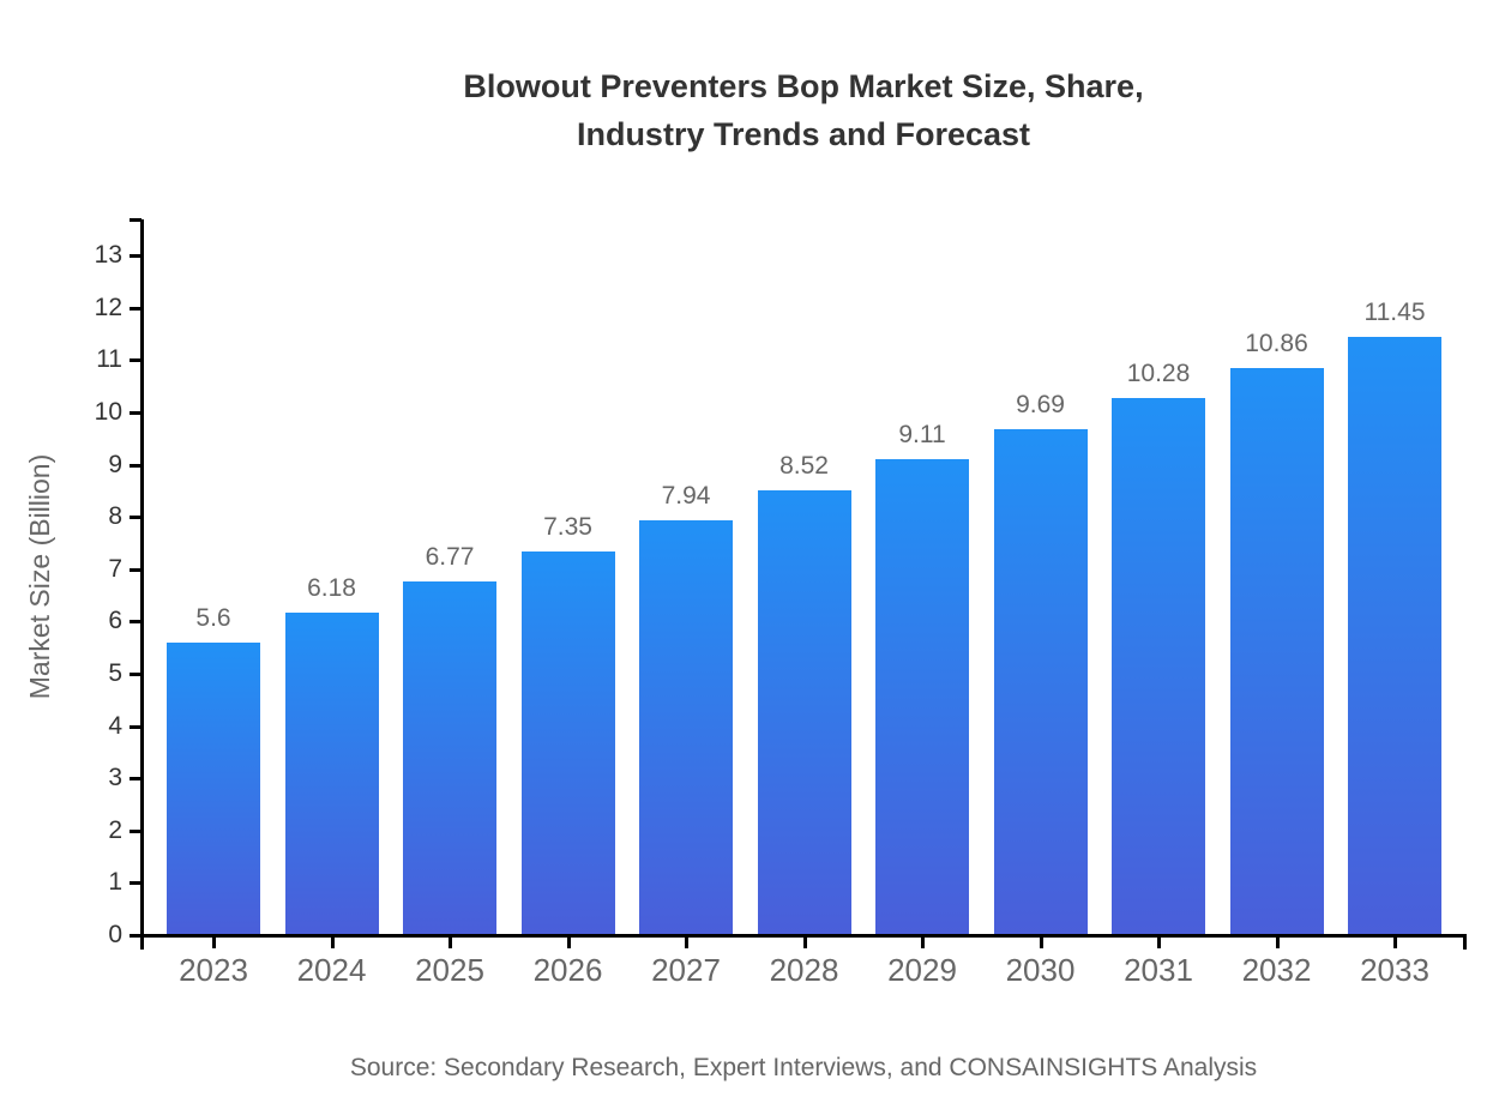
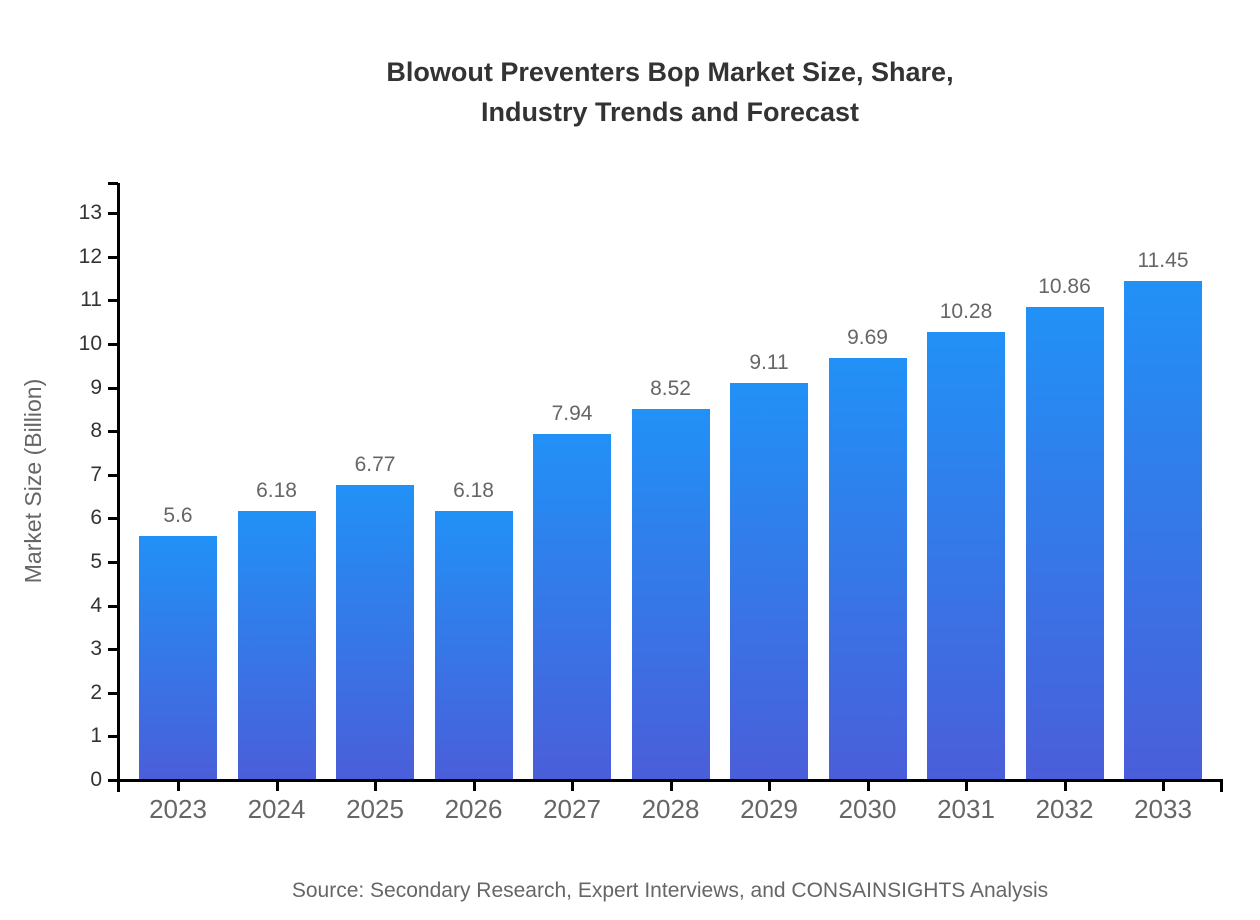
2026: 7.35 -> 6.18
